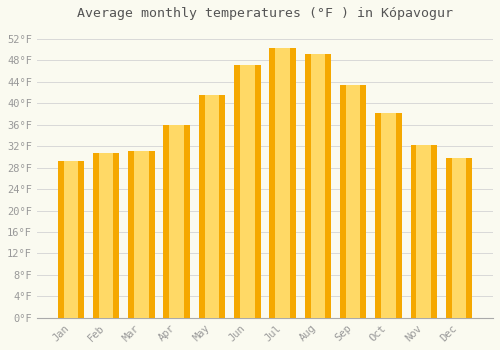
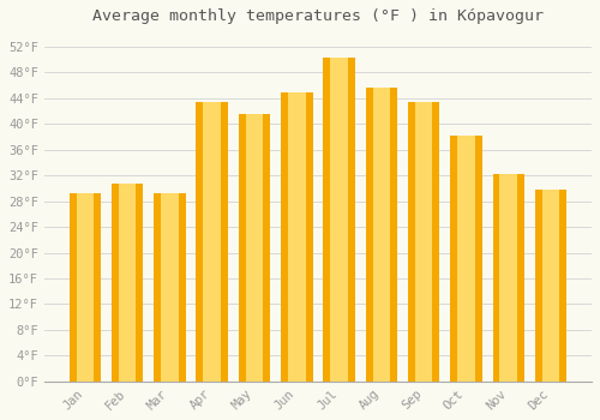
Mar: 31.1°F -> 29.2°F
Apr: 36.0°F -> 43.4°F
Jun: 47.1°F -> 44.8°F
Aug: 49.1°F -> 45.6°F
